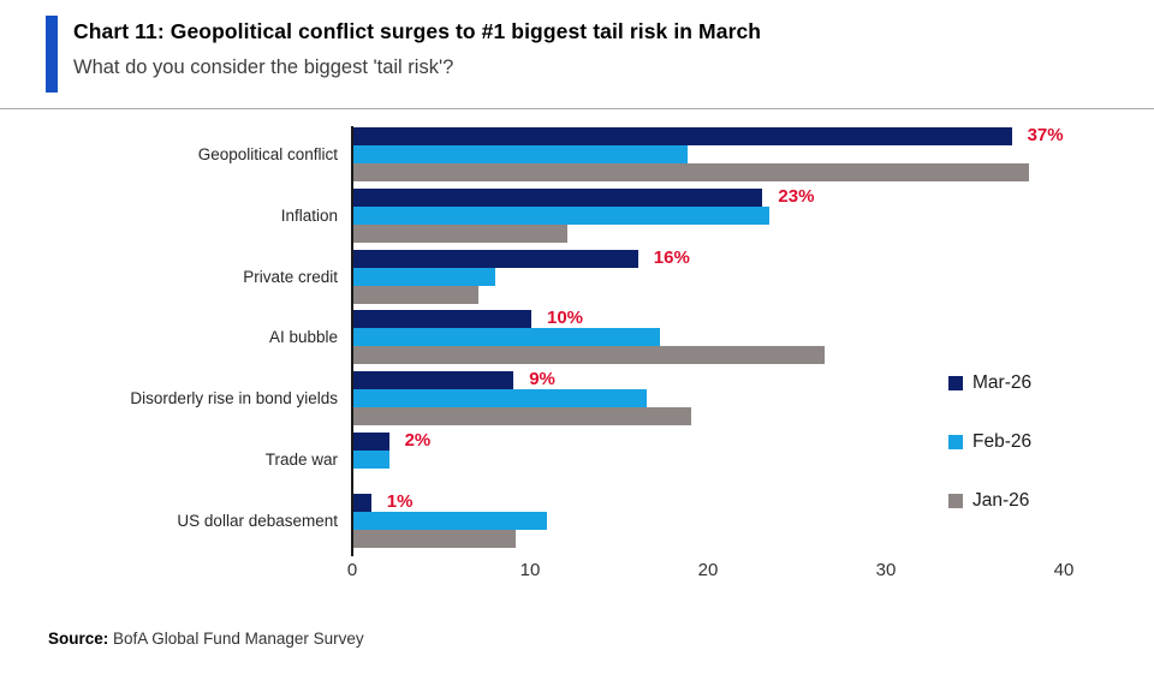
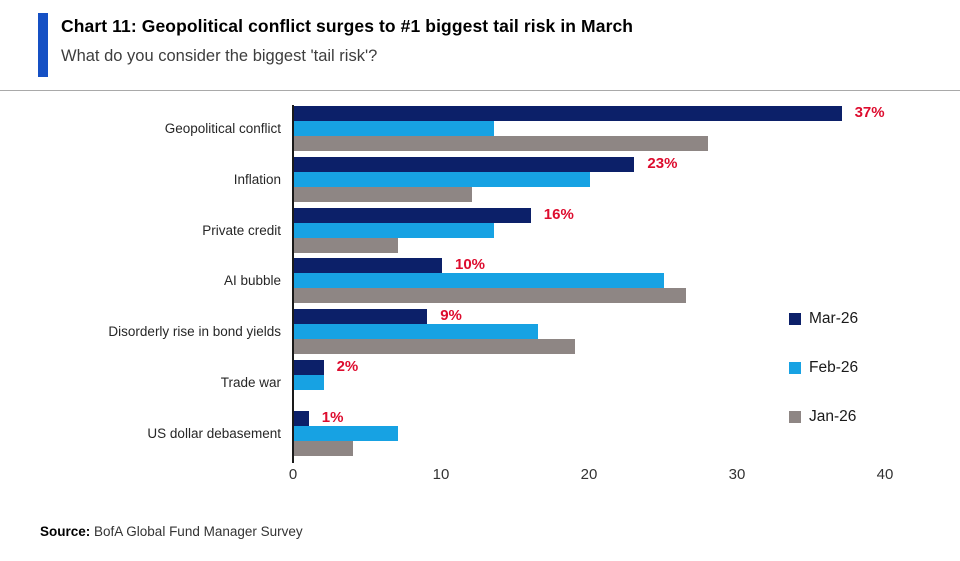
Feb-26/Geopolitical conflict: 18.8 -> 13.5
Jan-26/Geopolitical conflict: 38.0 -> 28.0
Feb-26/Inflation: 23.4 -> 20.0
Feb-26/Private credit: 8.0 -> 13.5
Feb-26/AI bubble: 17.2 -> 25.0
Feb-26/US dollar debasement: 10.9 -> 7.0
Jan-26/US dollar debasement: 9.1 -> 4.0
